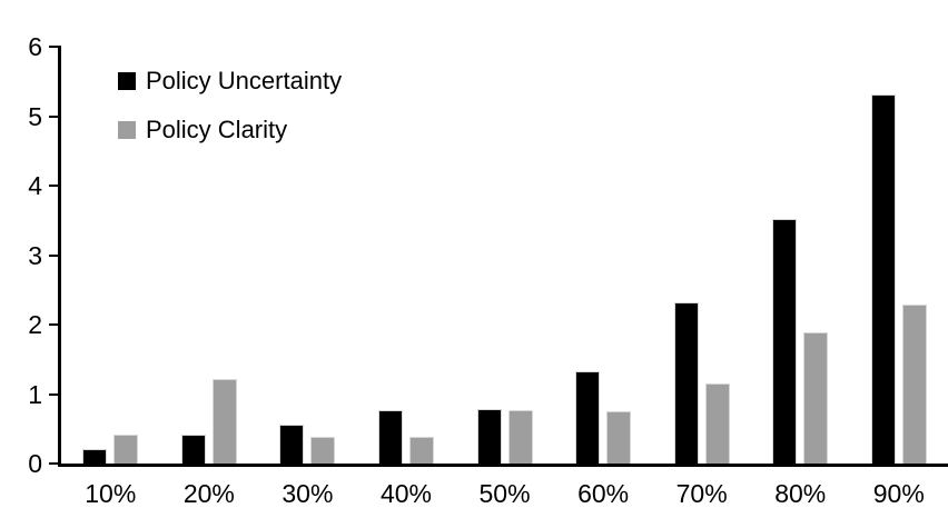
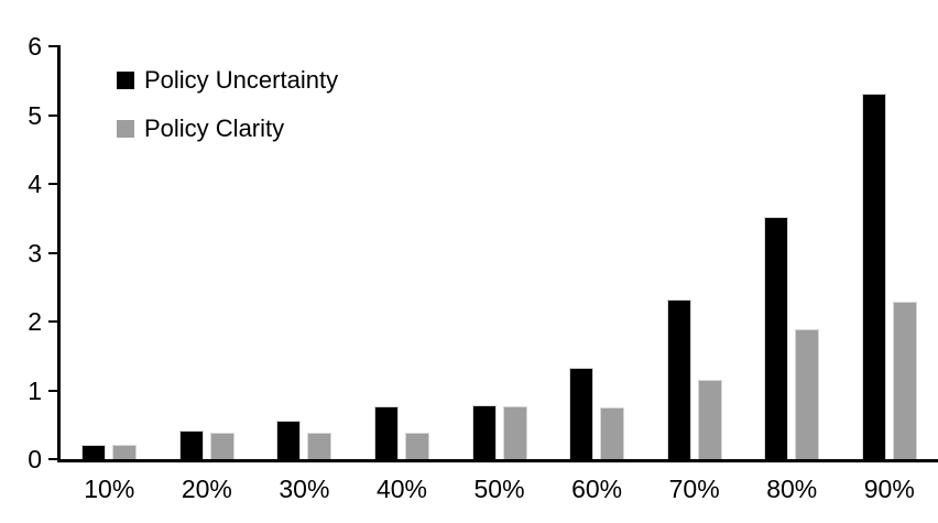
Policy Clarity/10%: 0.4 -> 0.2
Policy Clarity/20%: 1.2 -> 0.4
